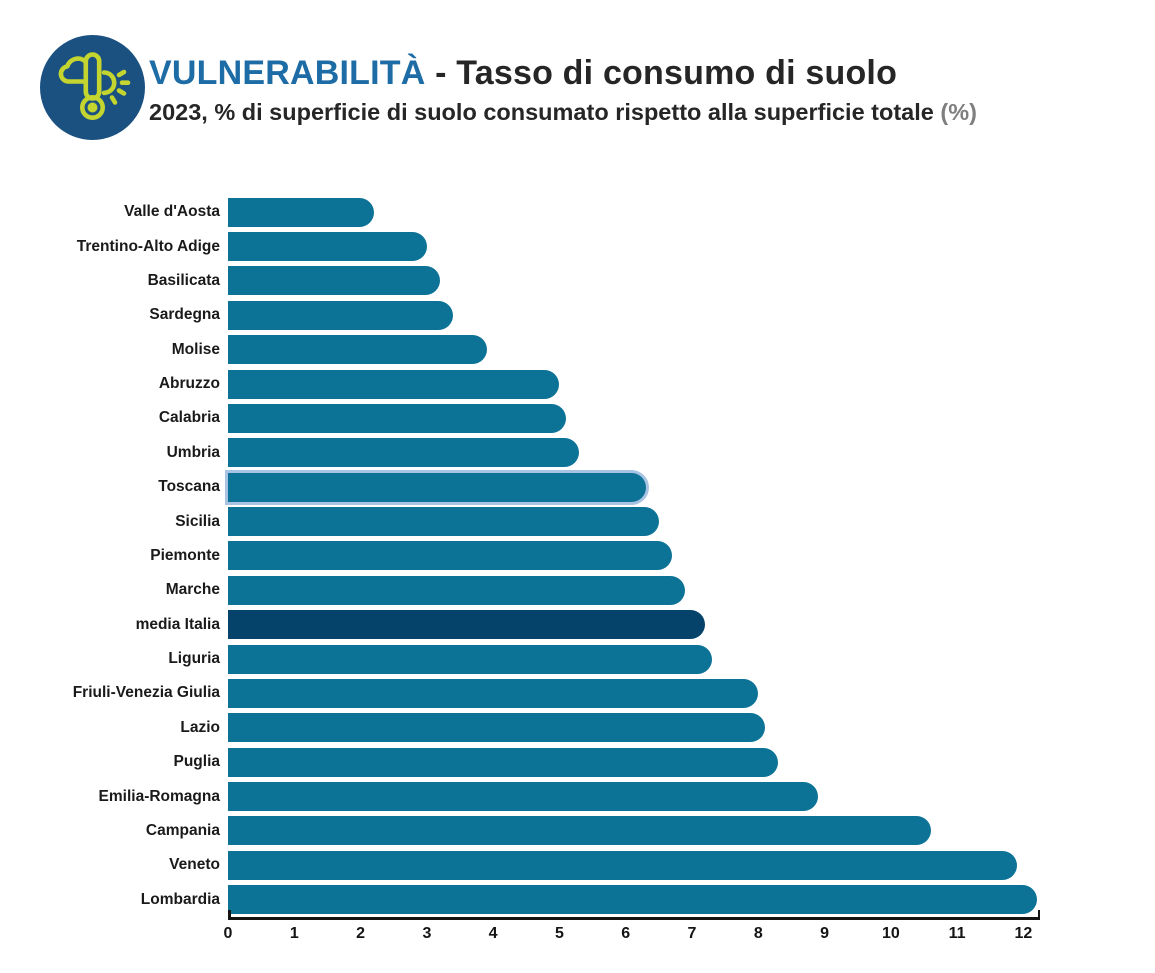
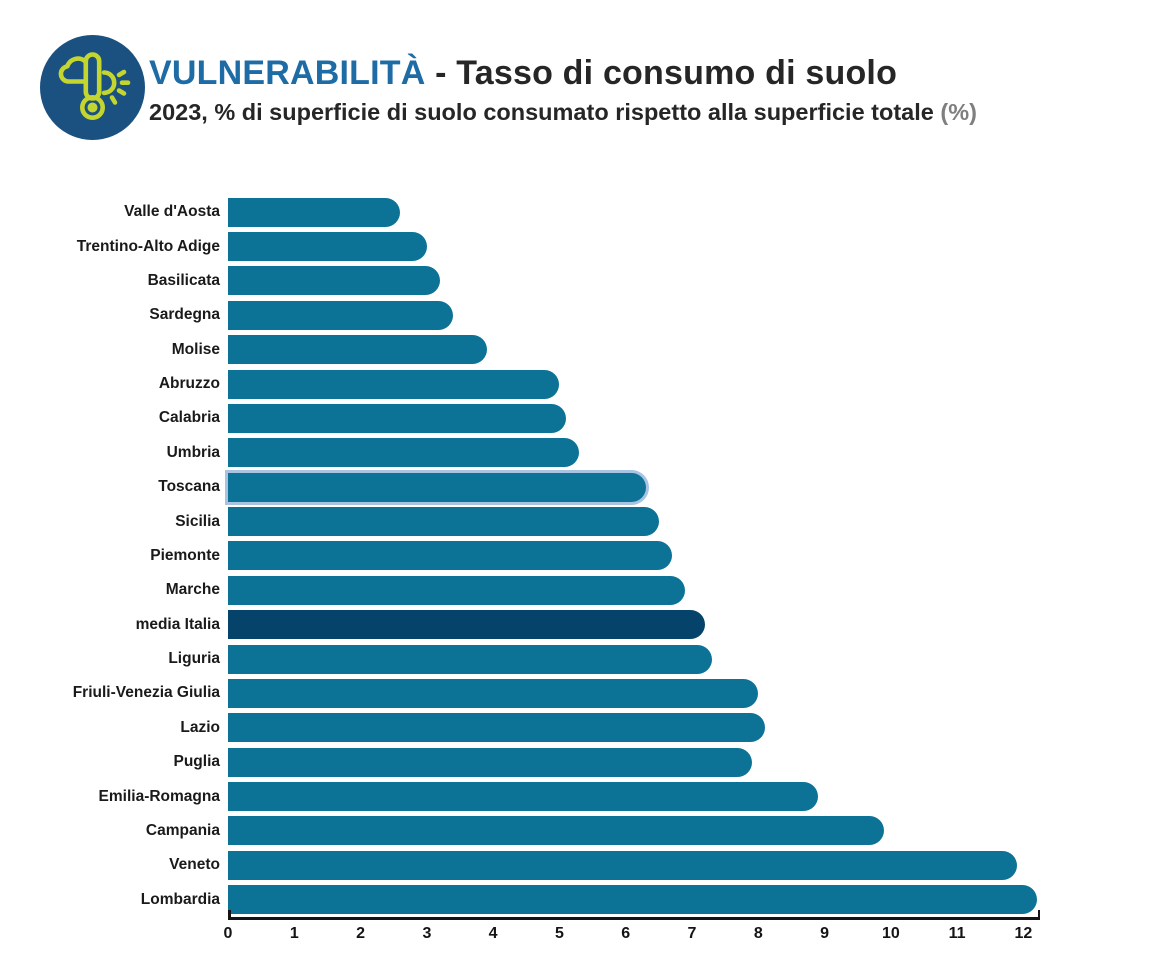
Valle d'Aosta: 2.2 -> 2.6
Puglia: 8.3 -> 7.9
Campania: 10.6 -> 9.9
